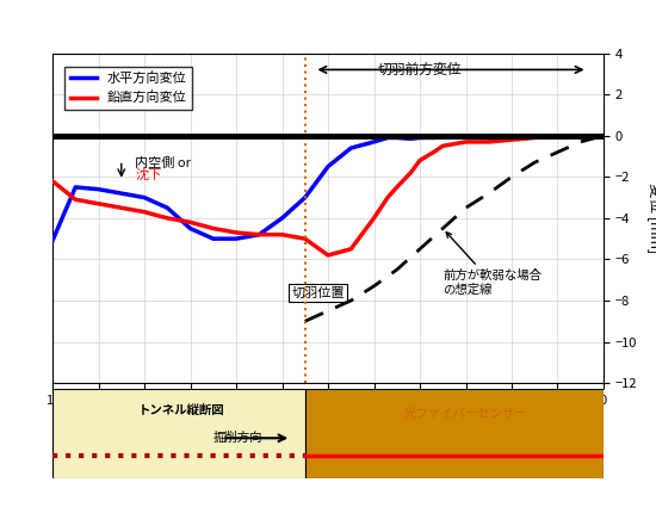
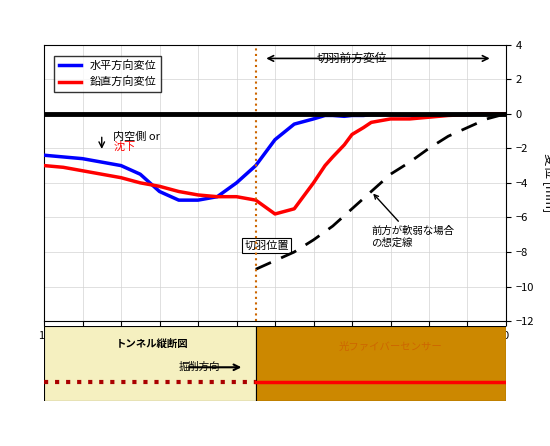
水平方向変位/12: -5.1 -> -2.4
鉛直方向変位/12: -2.2 -> -3.0
